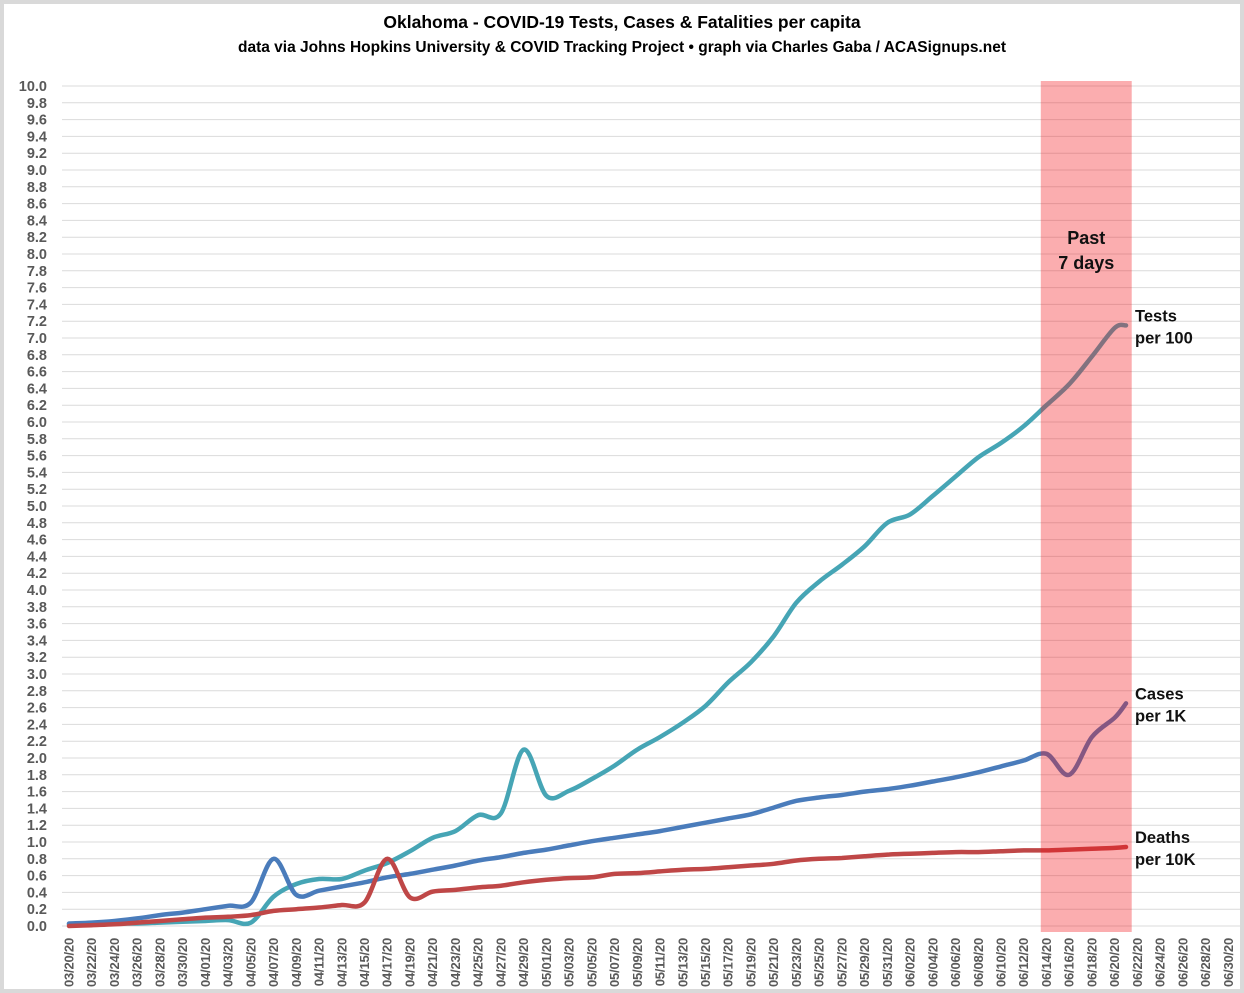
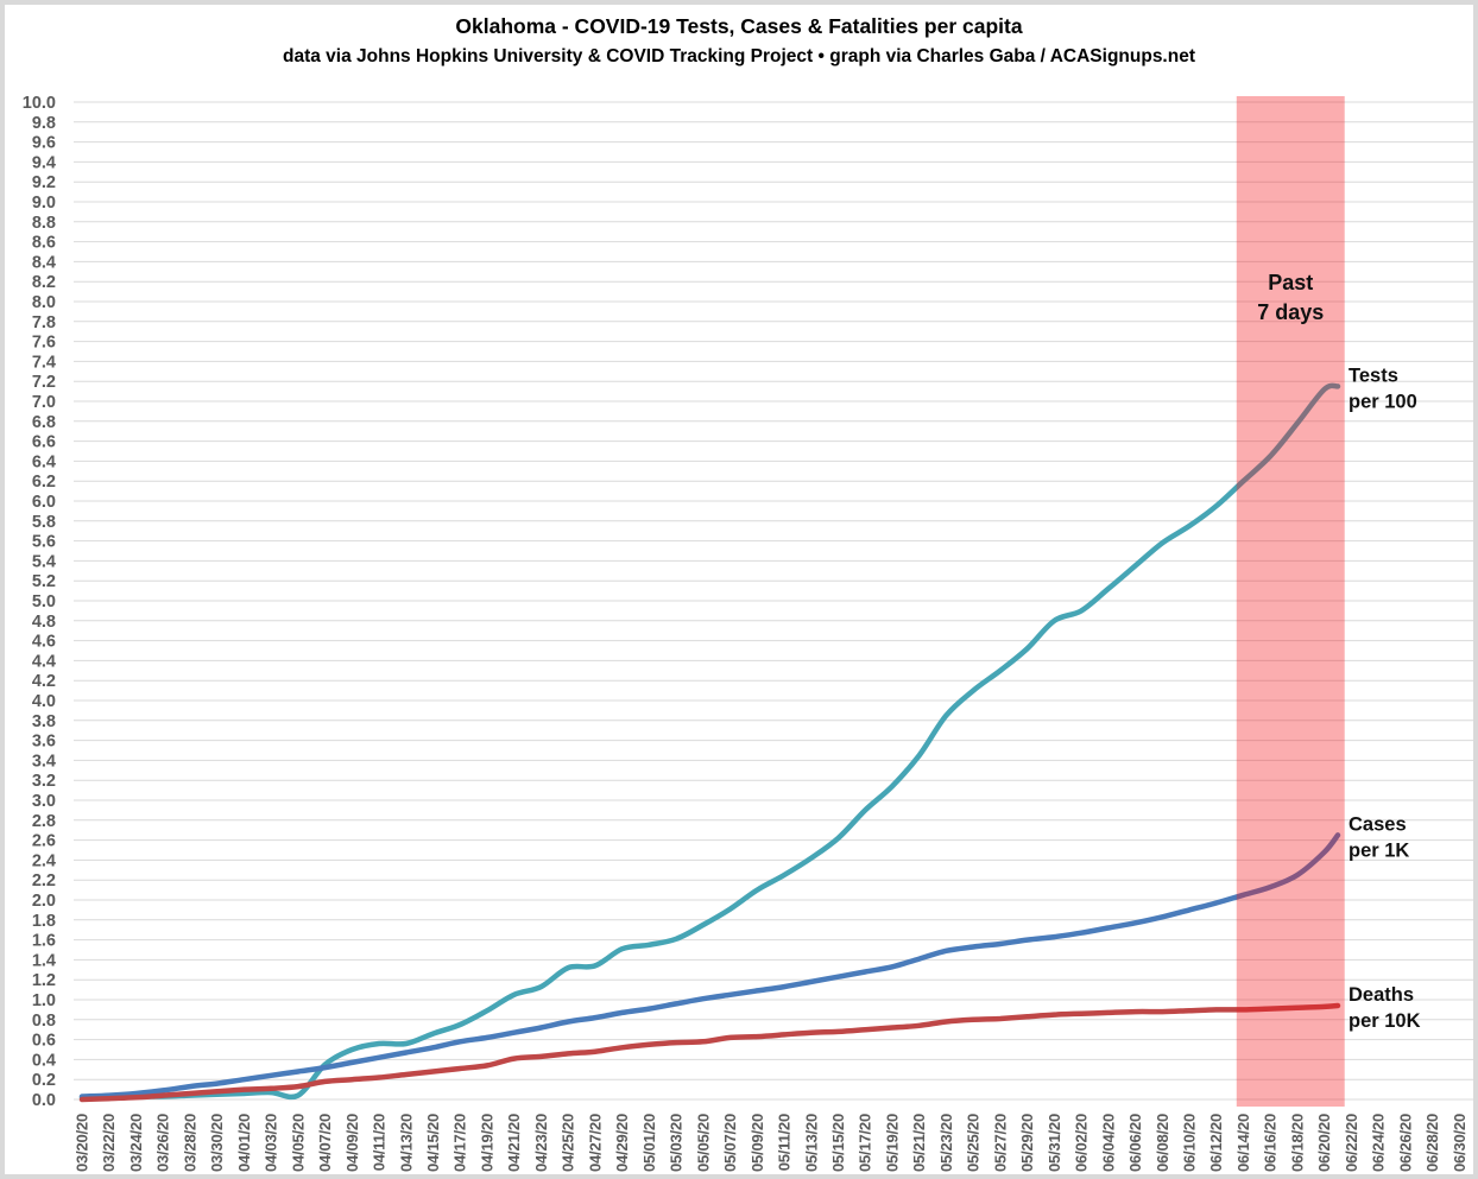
Cases per 1K/04/07/20: 0.8 -> 0.3
Deaths per 10K/04/17/20: 0.8 -> 0.3
Tests per 100/04/29/20: 2.1 -> 1.5
Cases per 1K/06/16/20: 1.8 -> 2.1
